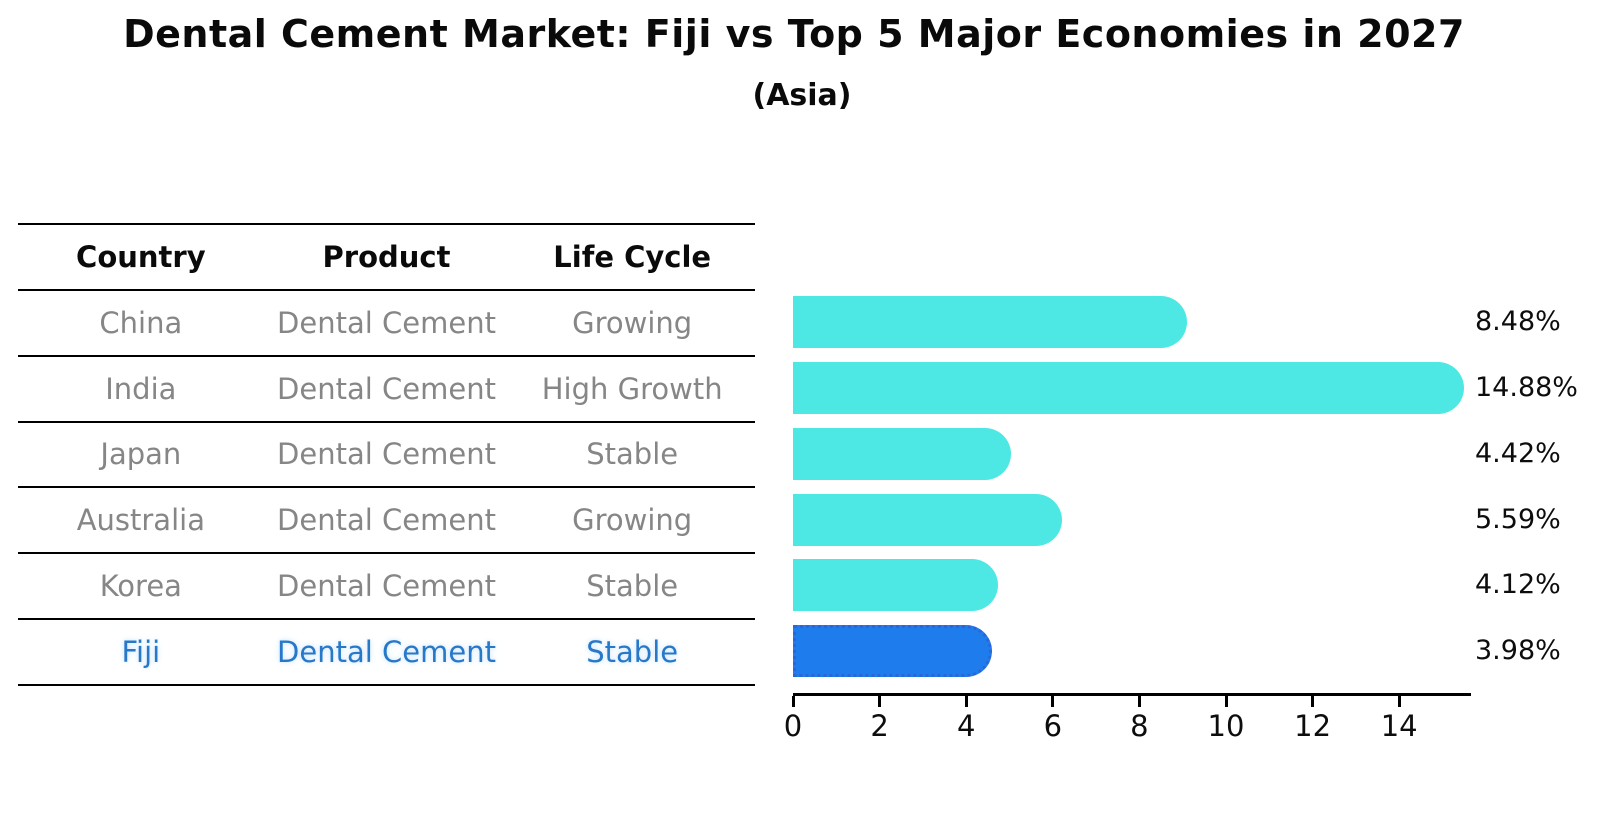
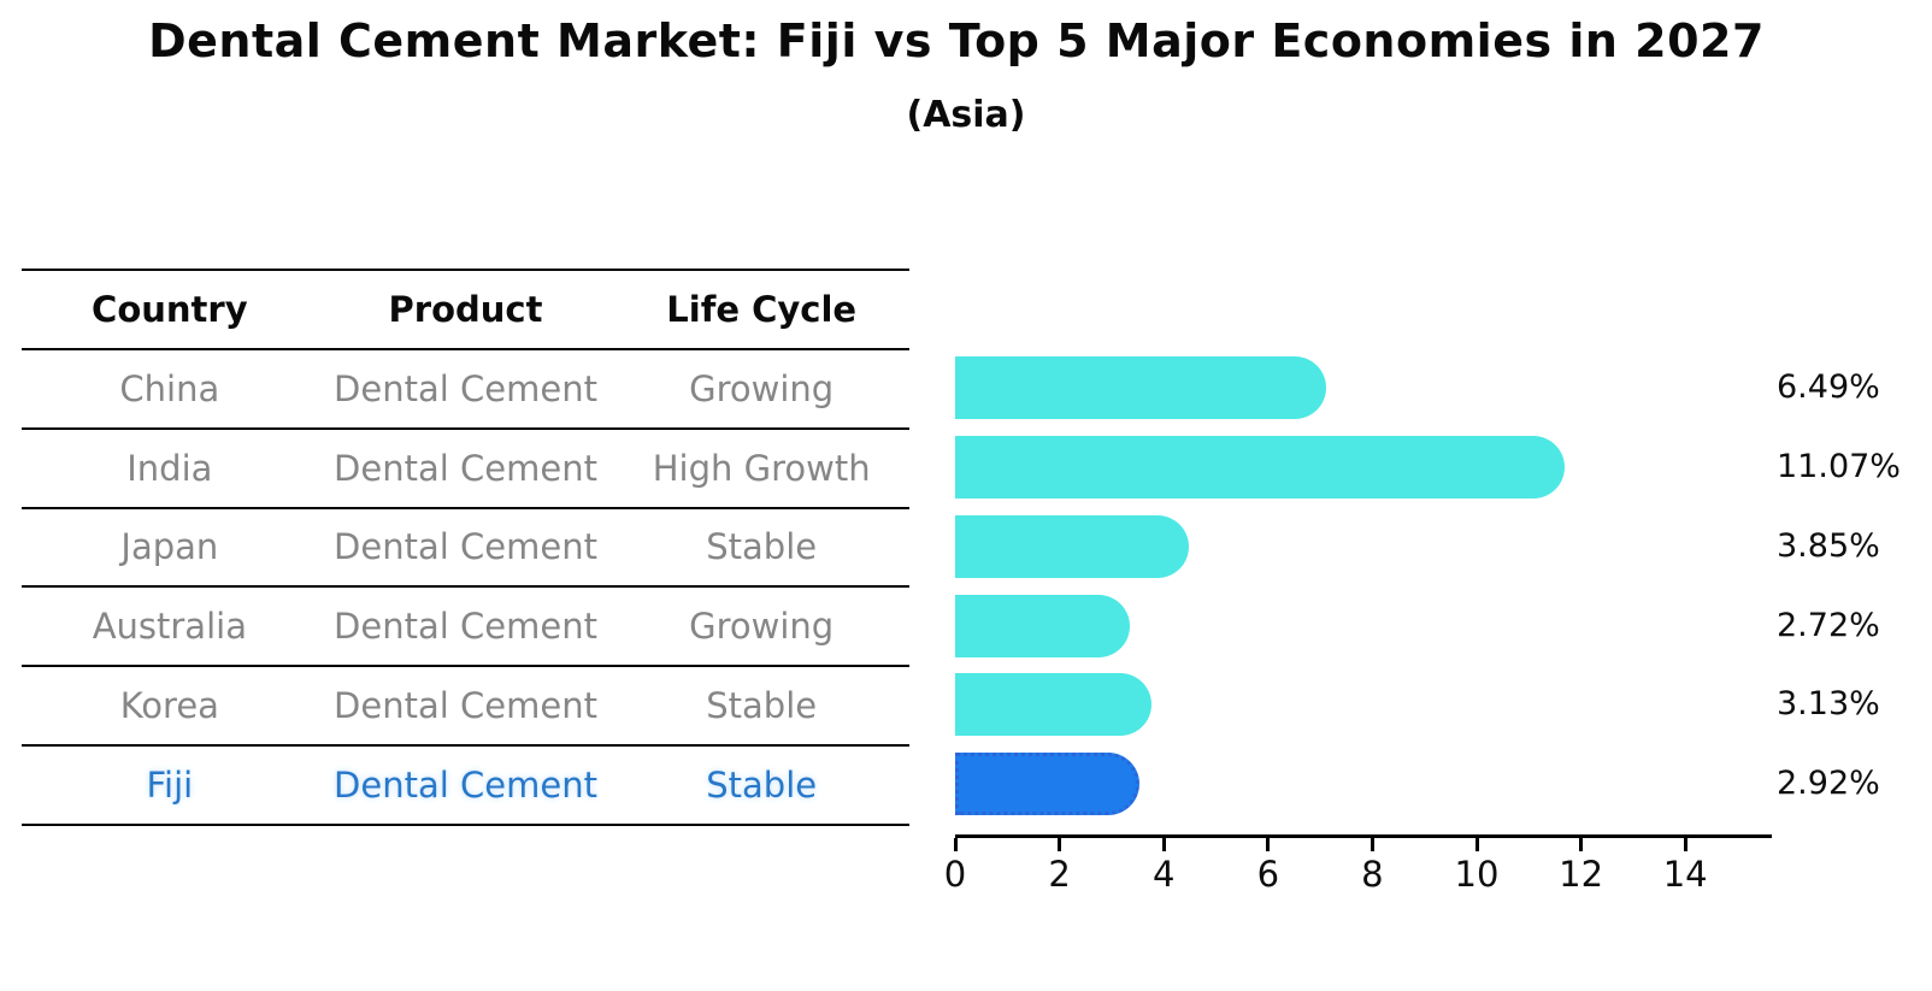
China: 8.48% -> 6.49%
India: 14.88% -> 11.07%
Japan: 4.42% -> 3.85%
Australia: 5.59% -> 2.72%
Korea: 4.12% -> 3.13%
Fiji: 3.98% -> 2.92%
